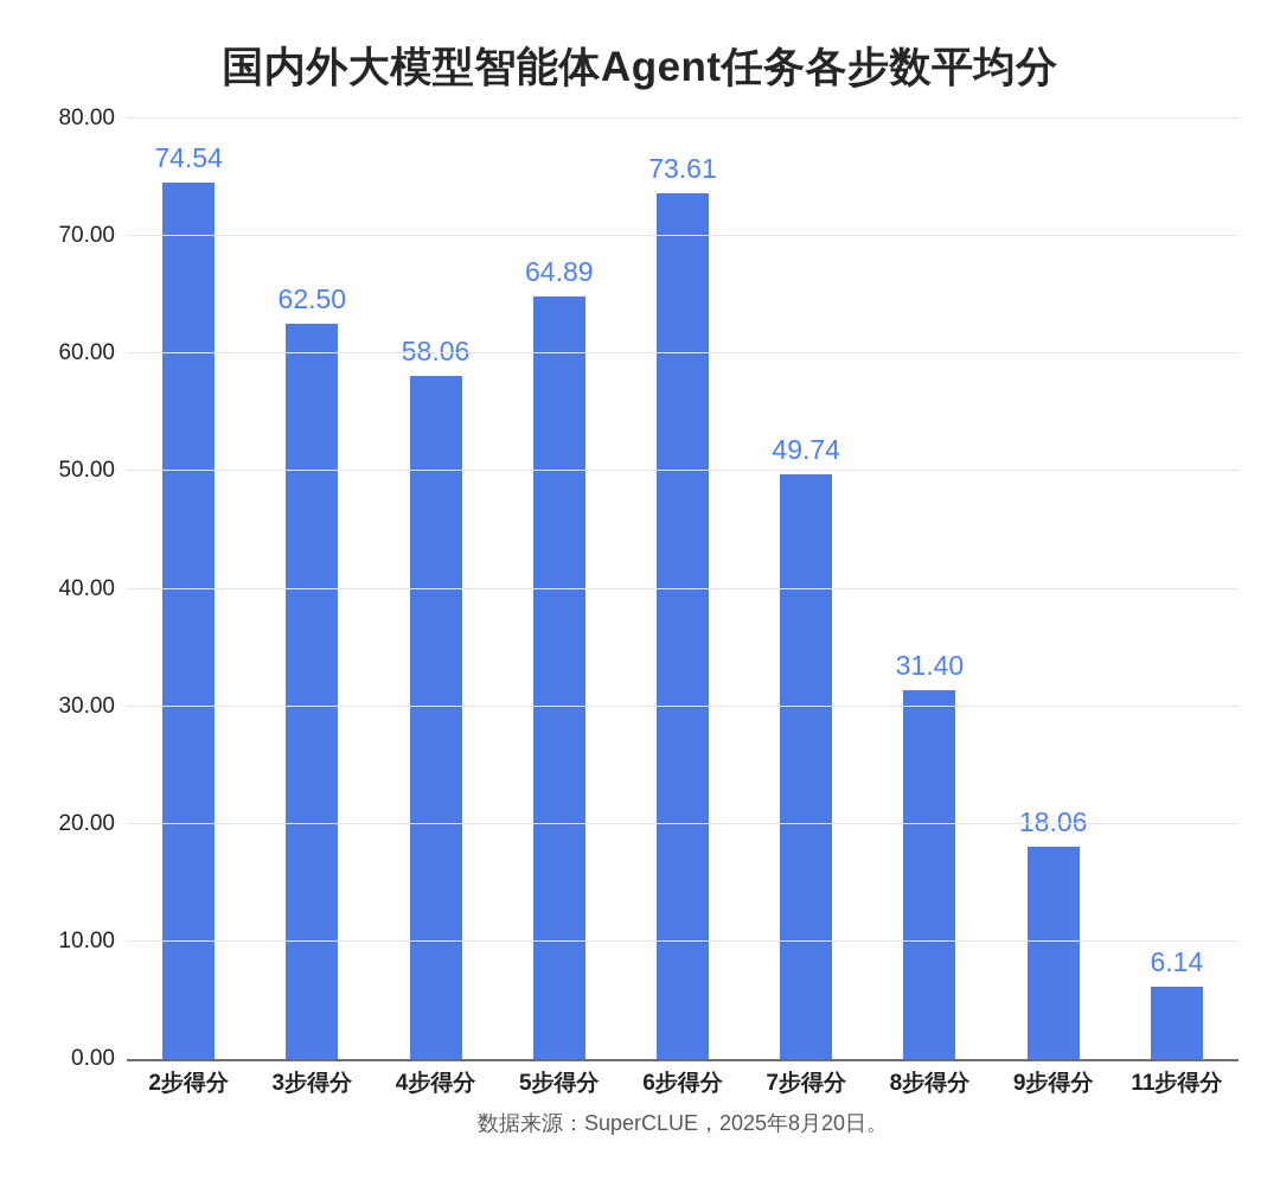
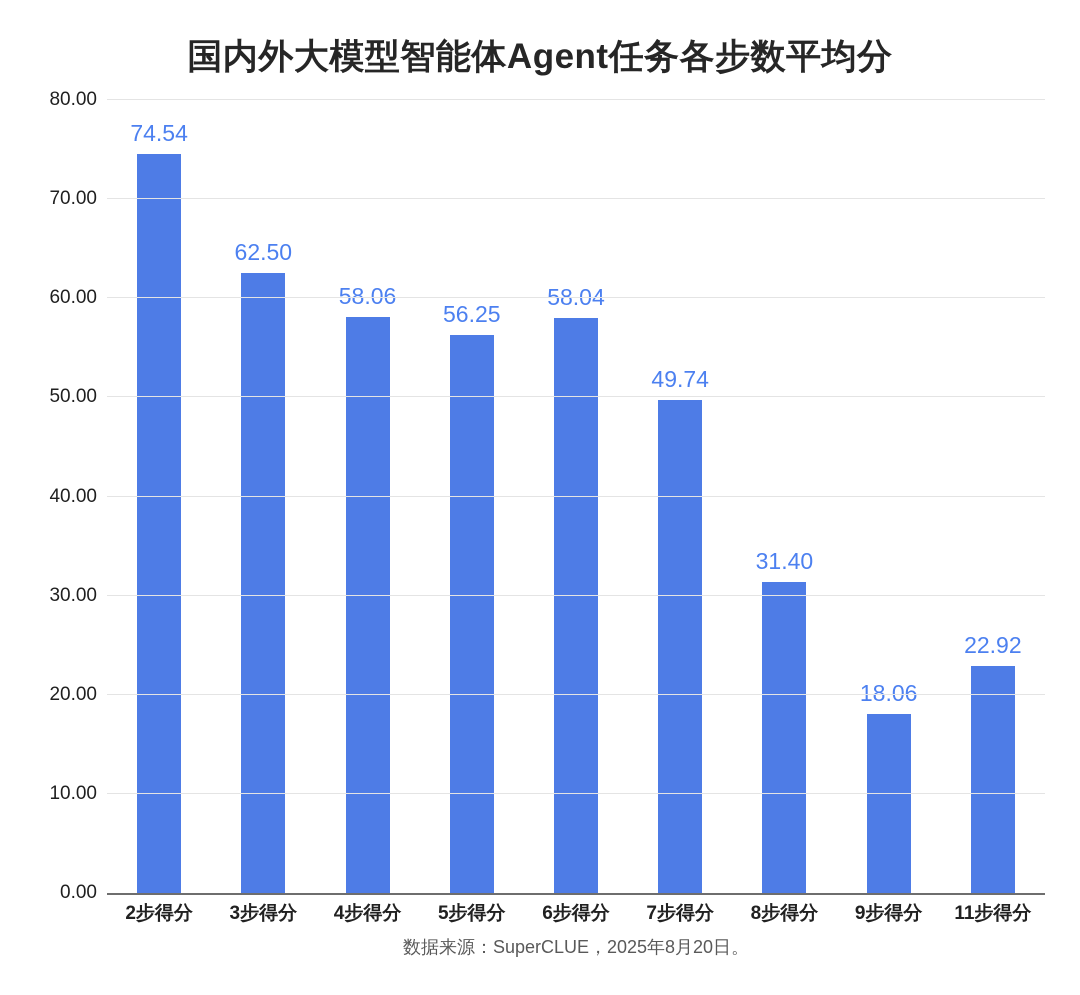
5步得分: 64.89 -> 56.25
6步得分: 73.61 -> 58.04
11步得分: 6.14 -> 22.92
